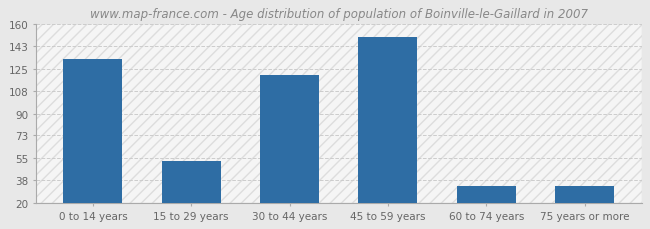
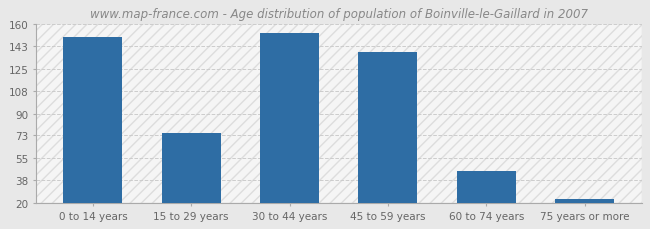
0 to 14 years: 133 -> 150
15 to 29 years: 53 -> 75
30 to 44 years: 120 -> 153
45 to 59 years: 150 -> 138
60 to 74 years: 33 -> 45
75 years or more: 33 -> 23
